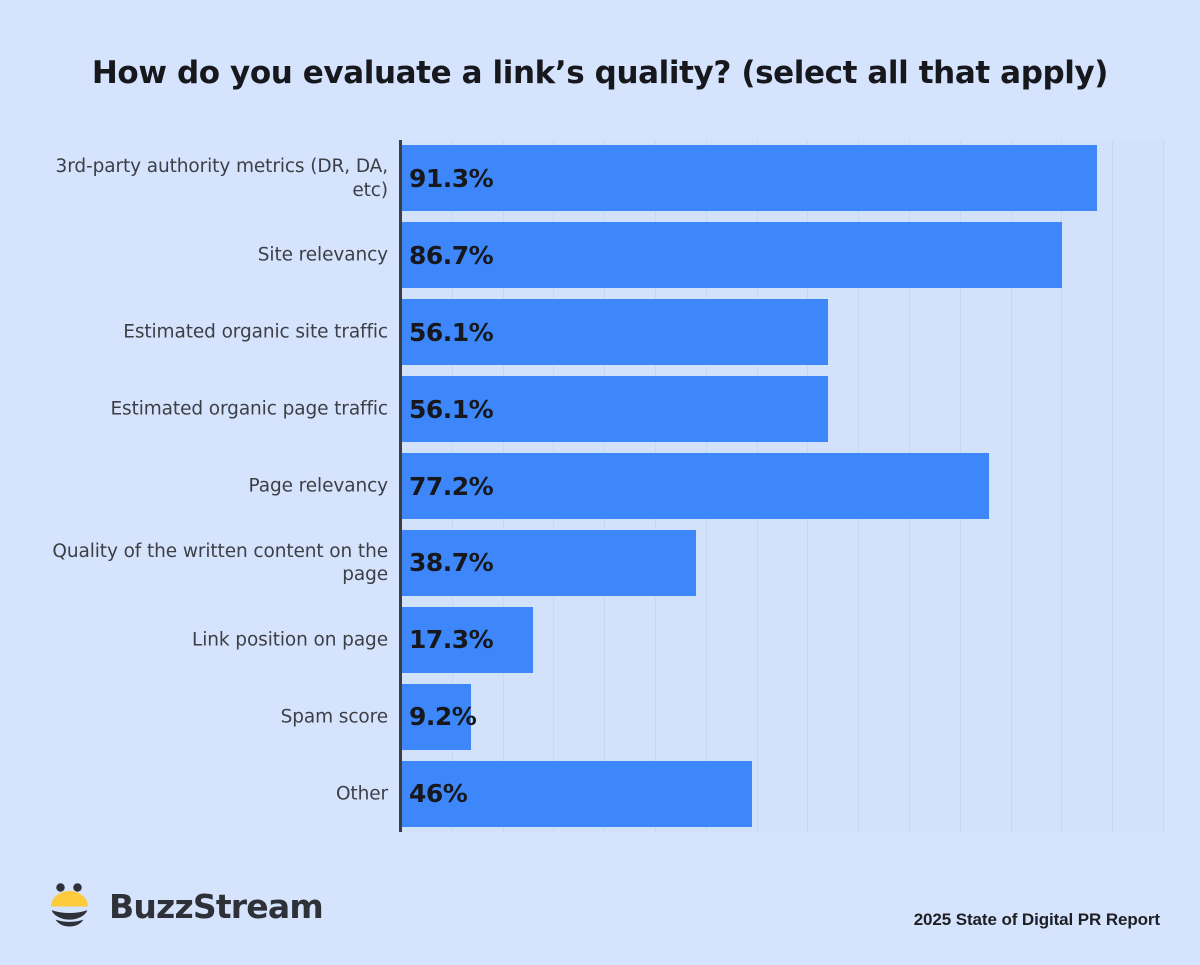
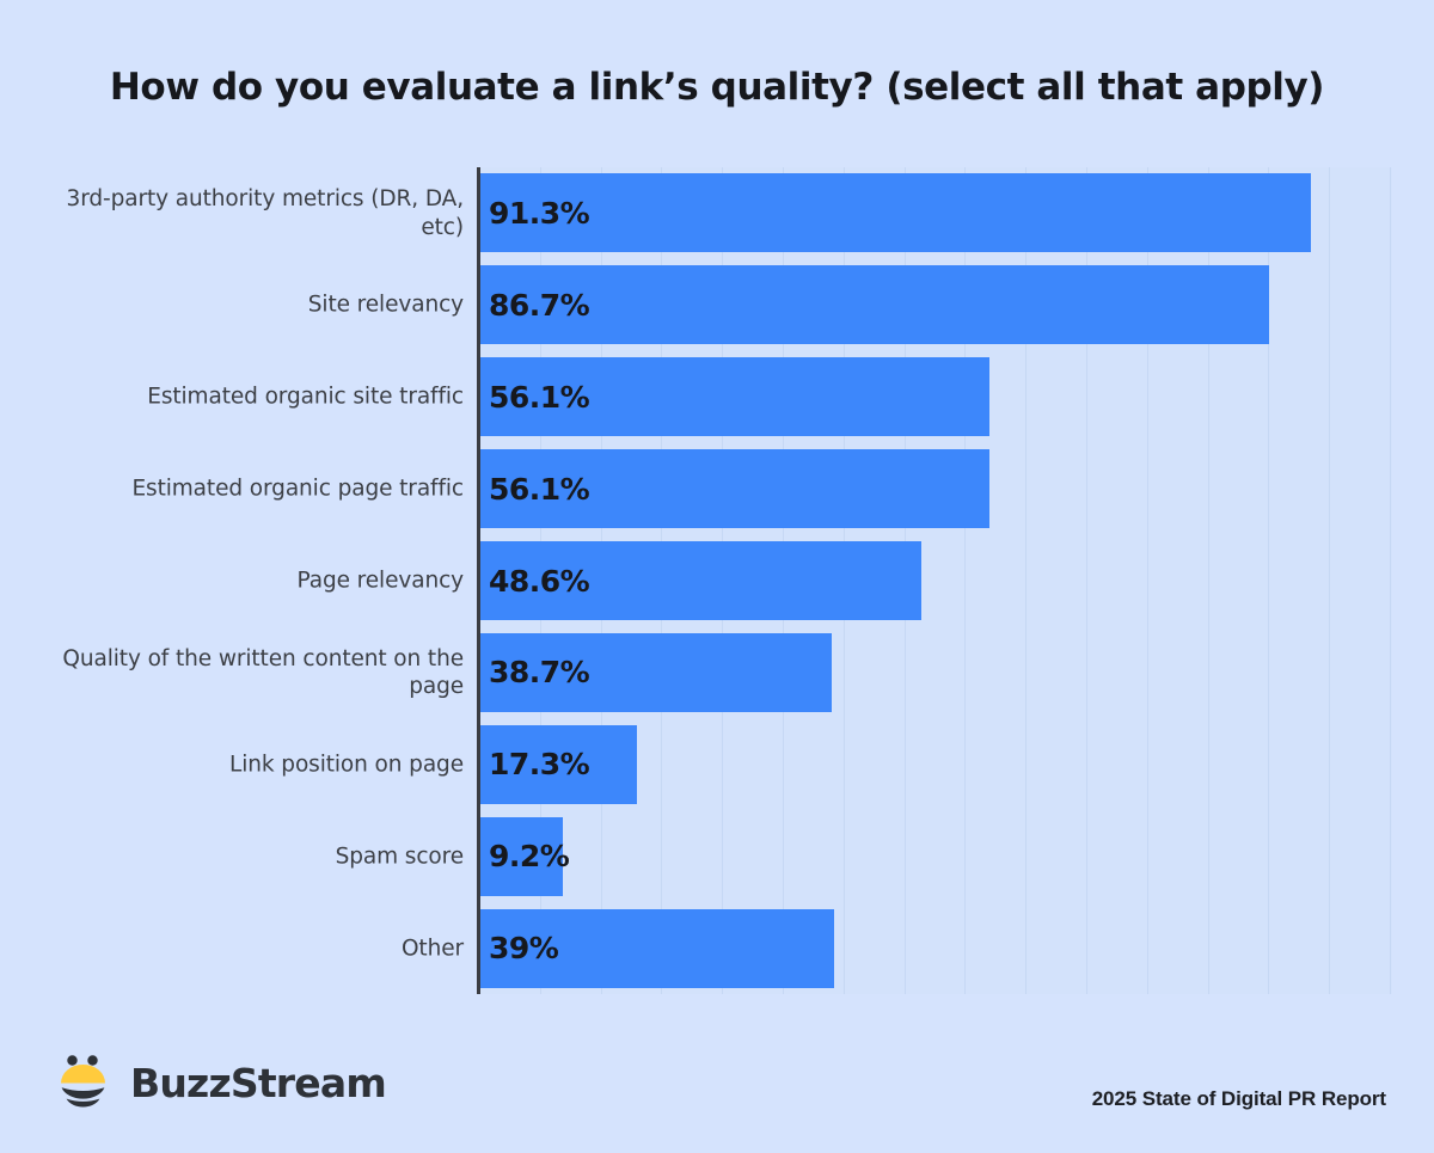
Page relevancy: 77.2% -> 48.6%
Other: 46% -> 39%
